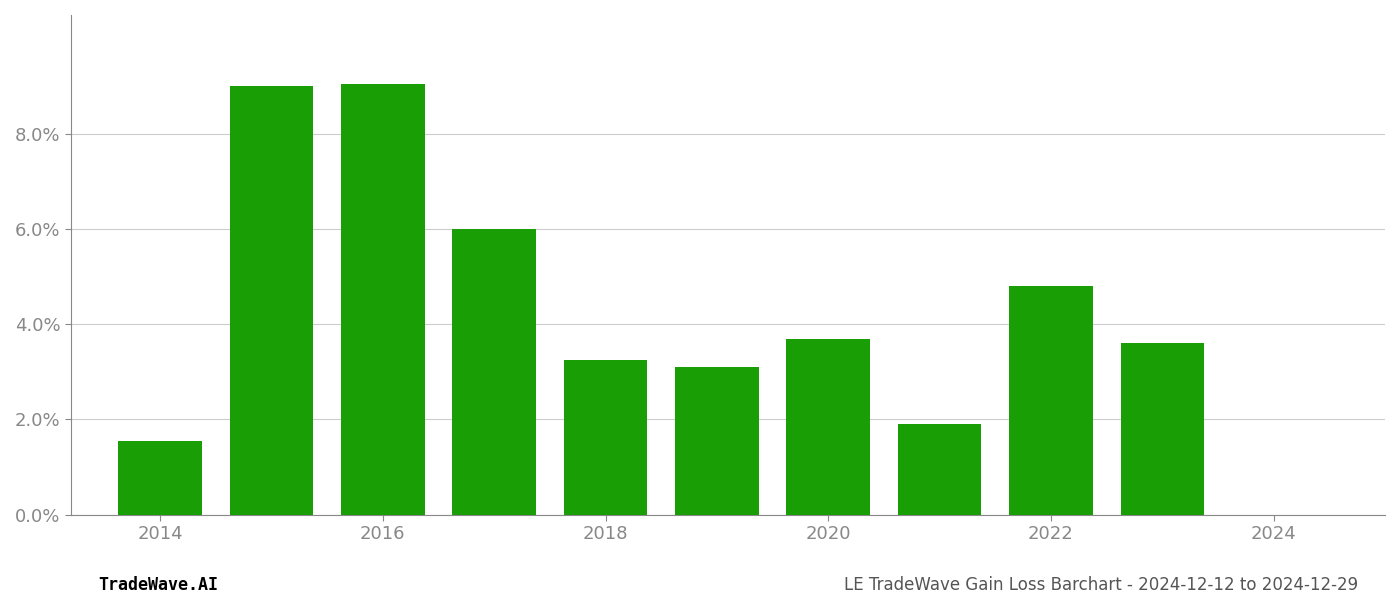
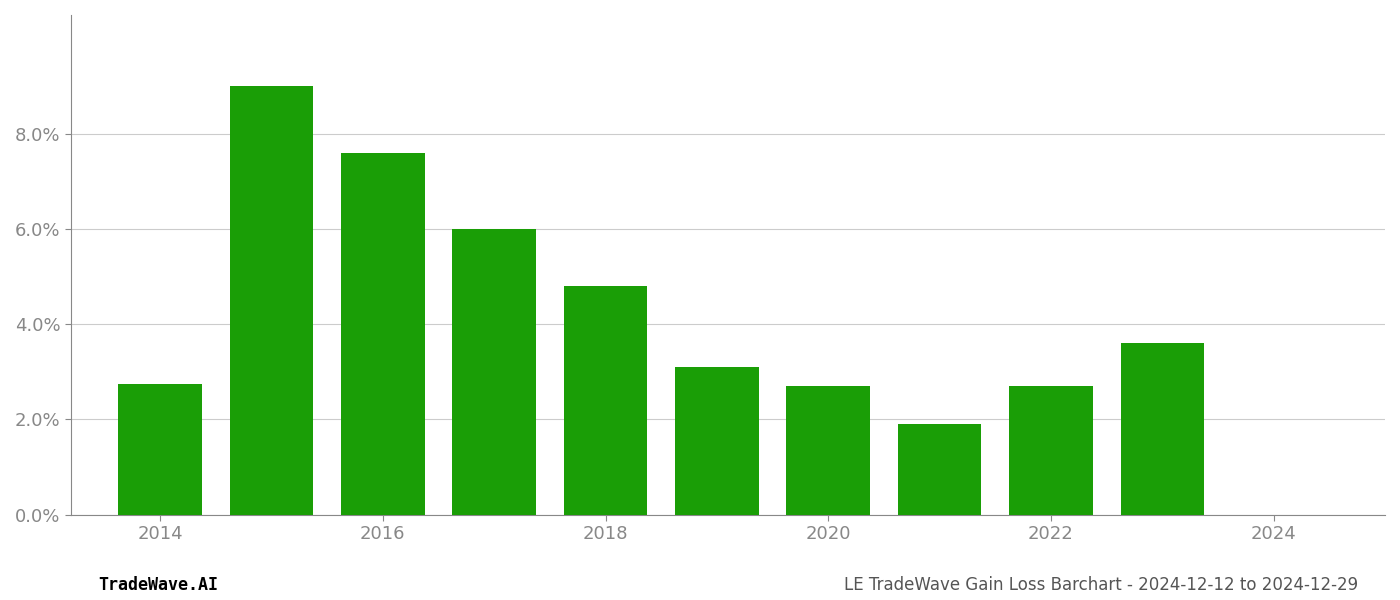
2014: 1.55% -> 2.75%
2016: 9.05% -> 7.60%
2018: 3.25% -> 4.80%
2020: 3.70% -> 2.70%
2022: 4.80% -> 2.70%
